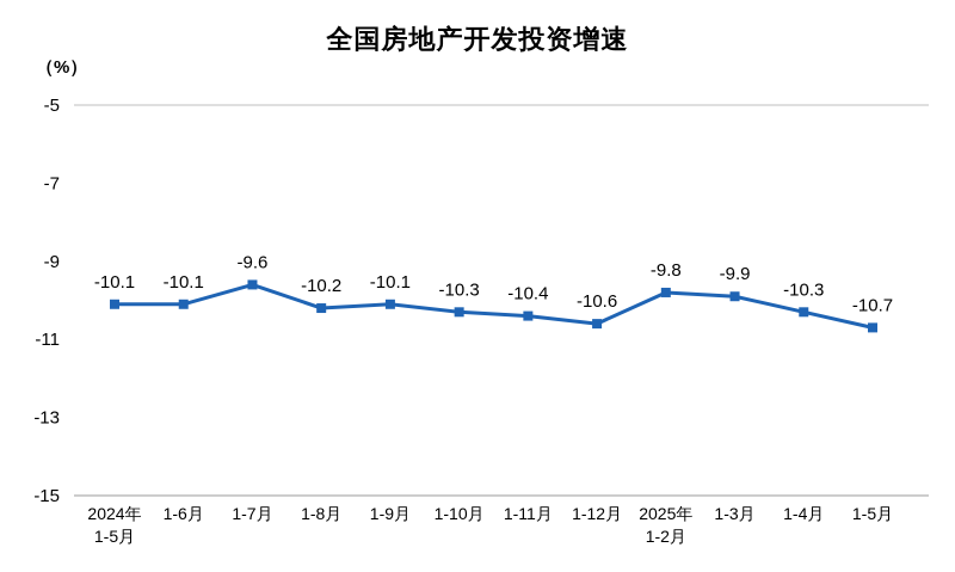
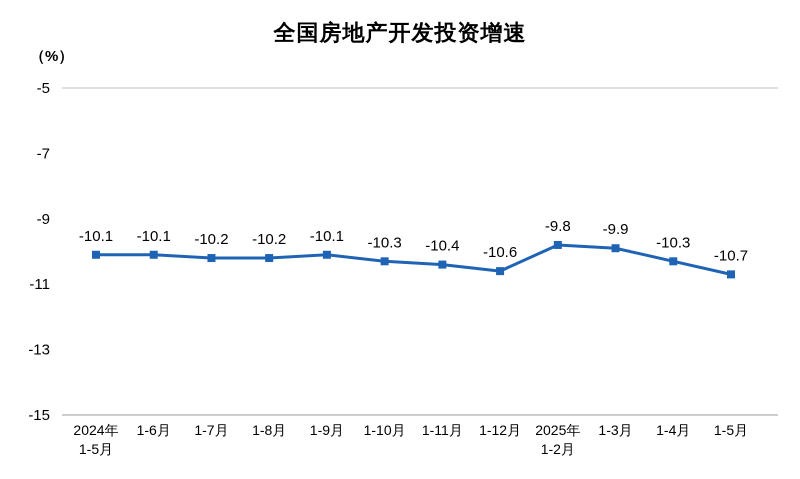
1-7月: -9.6 -> -10.2
